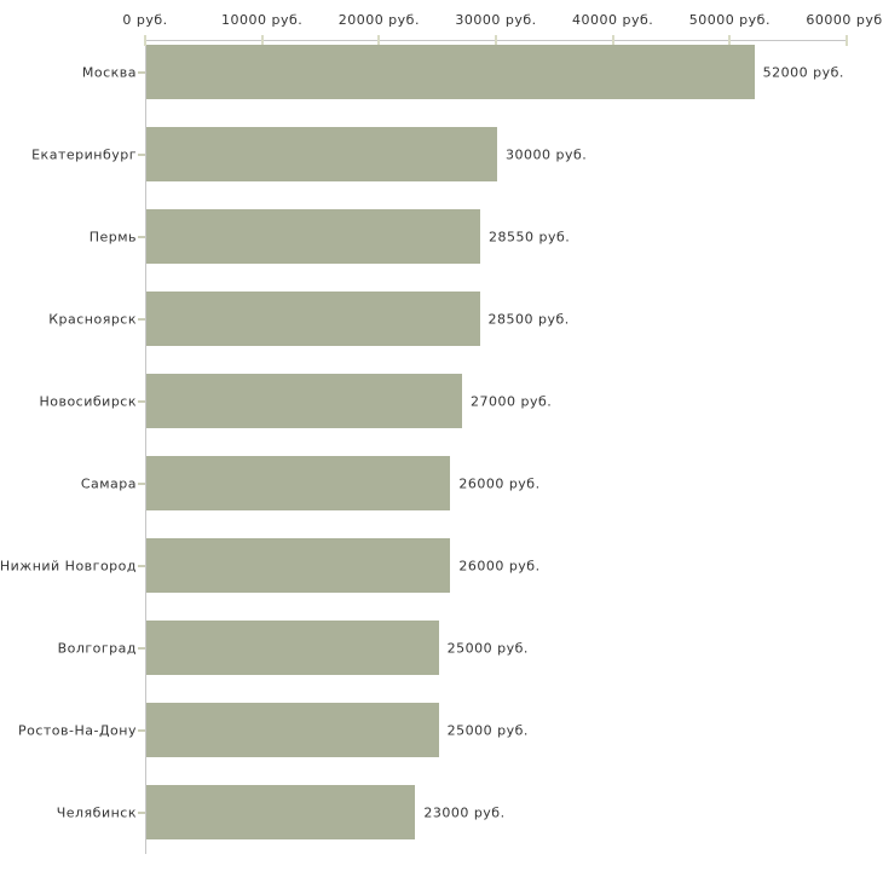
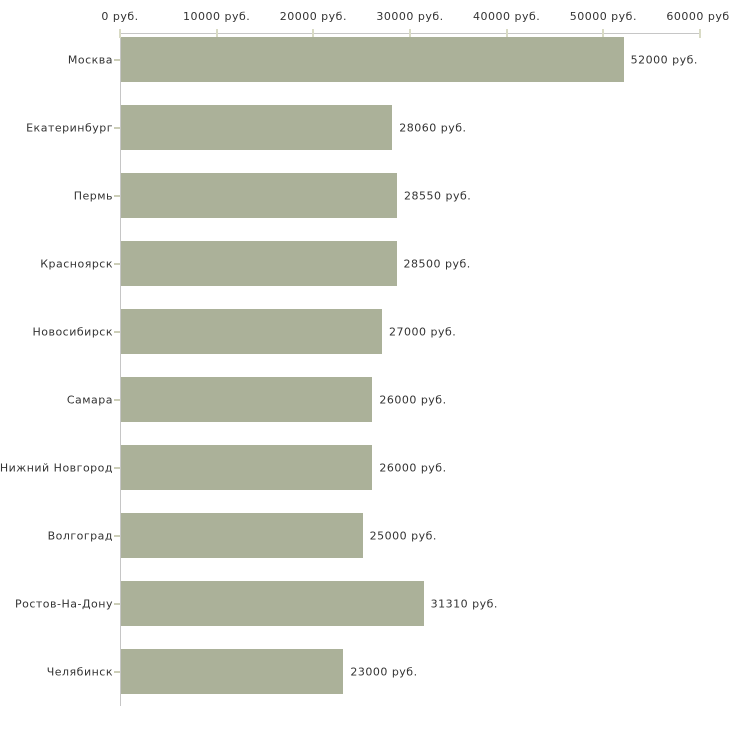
Екатеринбург: 30000 -> 28060
Ростов-На-Дону: 25000 -> 31310
